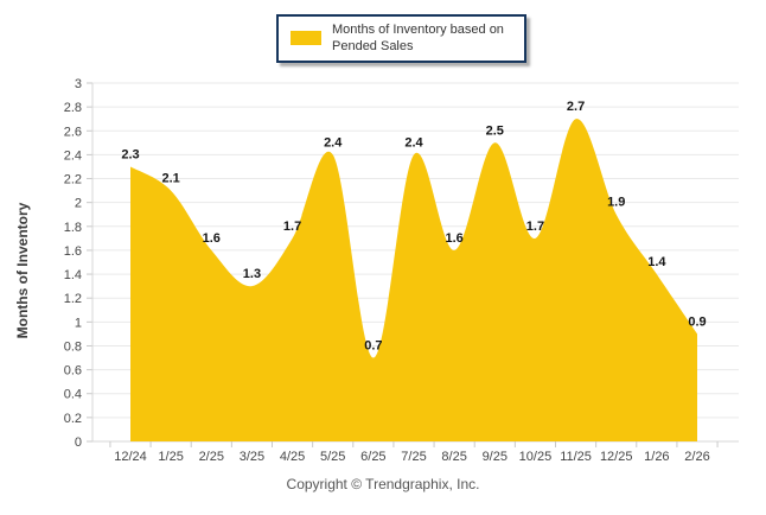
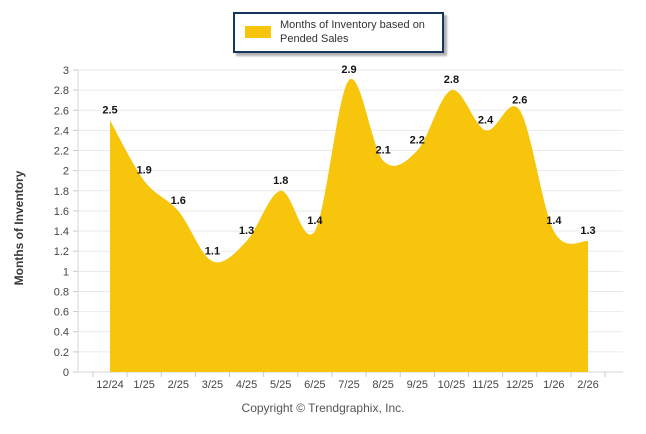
12/24: 2.3 -> 2.5
1/25: 2.1 -> 1.9
3/25: 1.3 -> 1.1
4/25: 1.7 -> 1.3
5/25: 2.4 -> 1.8
6/25: 0.7 -> 1.4
7/25: 2.4 -> 2.9
8/25: 1.6 -> 2.1
9/25: 2.5 -> 2.2
10/25: 1.7 -> 2.8
11/25: 2.7 -> 2.4
12/25: 1.9 -> 2.6
2/26: 0.9 -> 1.3
